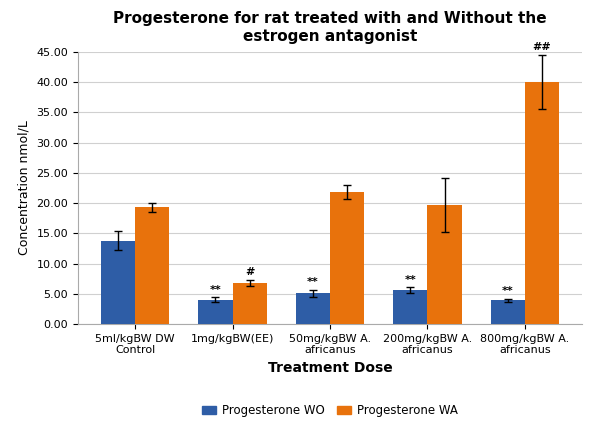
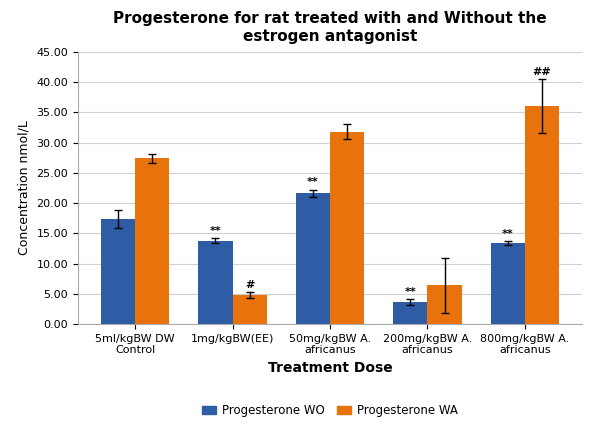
Progesterone WO/5ml/kgBW DW Control: 13.8 -> 17.4
Progesterone WA/5ml/kgBW DW Control: 19.3 -> 27.4
Progesterone WO/1mg/kgBW(EE): 4.0 -> 13.8
Progesterone WA/1mg/kgBW(EE): 6.8 -> 4.8
Progesterone WO/50mg/kgBW A. africanus: 5.1 -> 21.6
Progesterone WA/50mg/kgBW A. africanus: 21.8 -> 31.8
Progesterone WO/200mg/kgBW A. africanus: 5.6 -> 3.6
Progesterone WA/200mg/kgBW A. africanus: 19.7 -> 6.4
Progesterone WO/800mg/kgBW A. africanus: 3.9 -> 13.4
Progesterone WA/800mg/kgBW A. africanus: 40.0 -> 36.0
